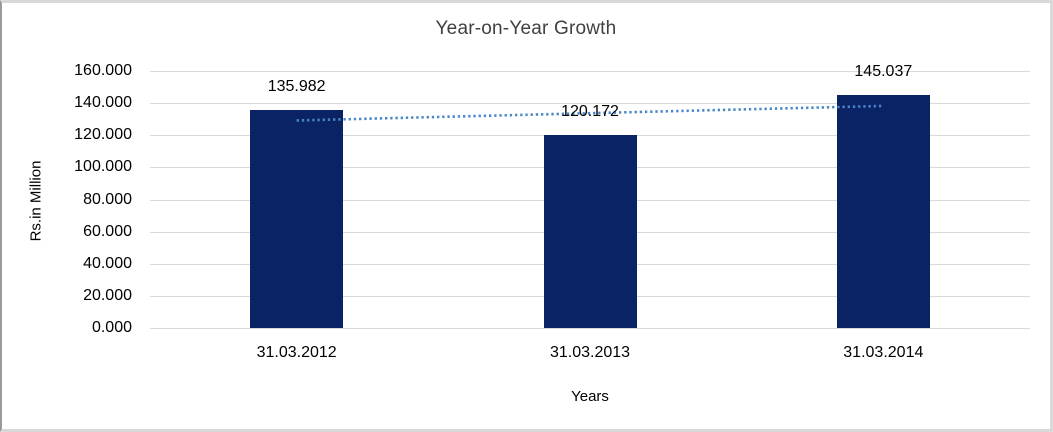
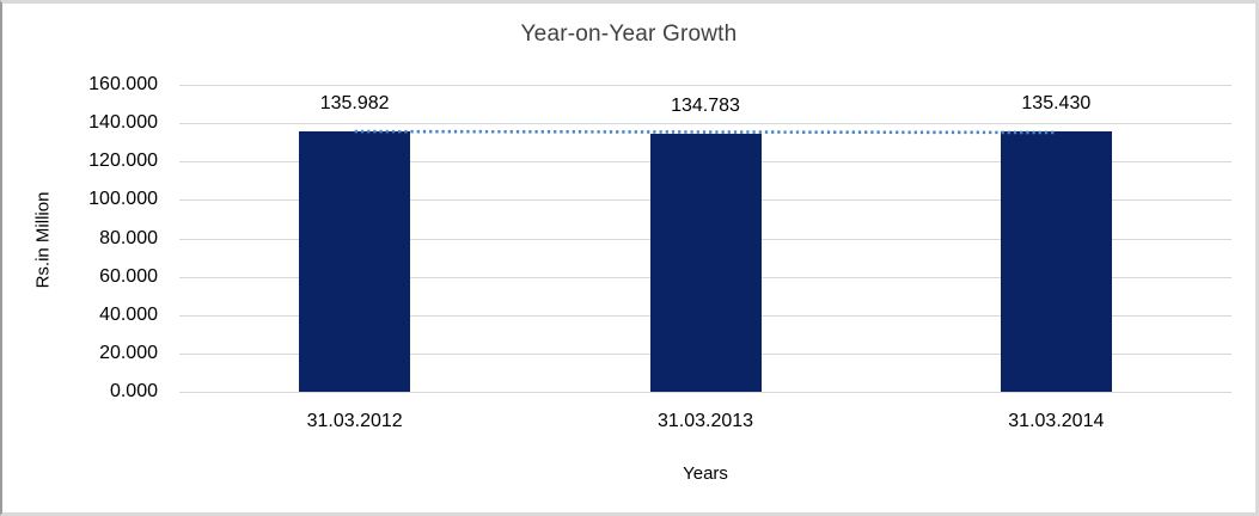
31.03.2013: 120.172 -> 134.783
31.03.2014: 145.037 -> 135.430
